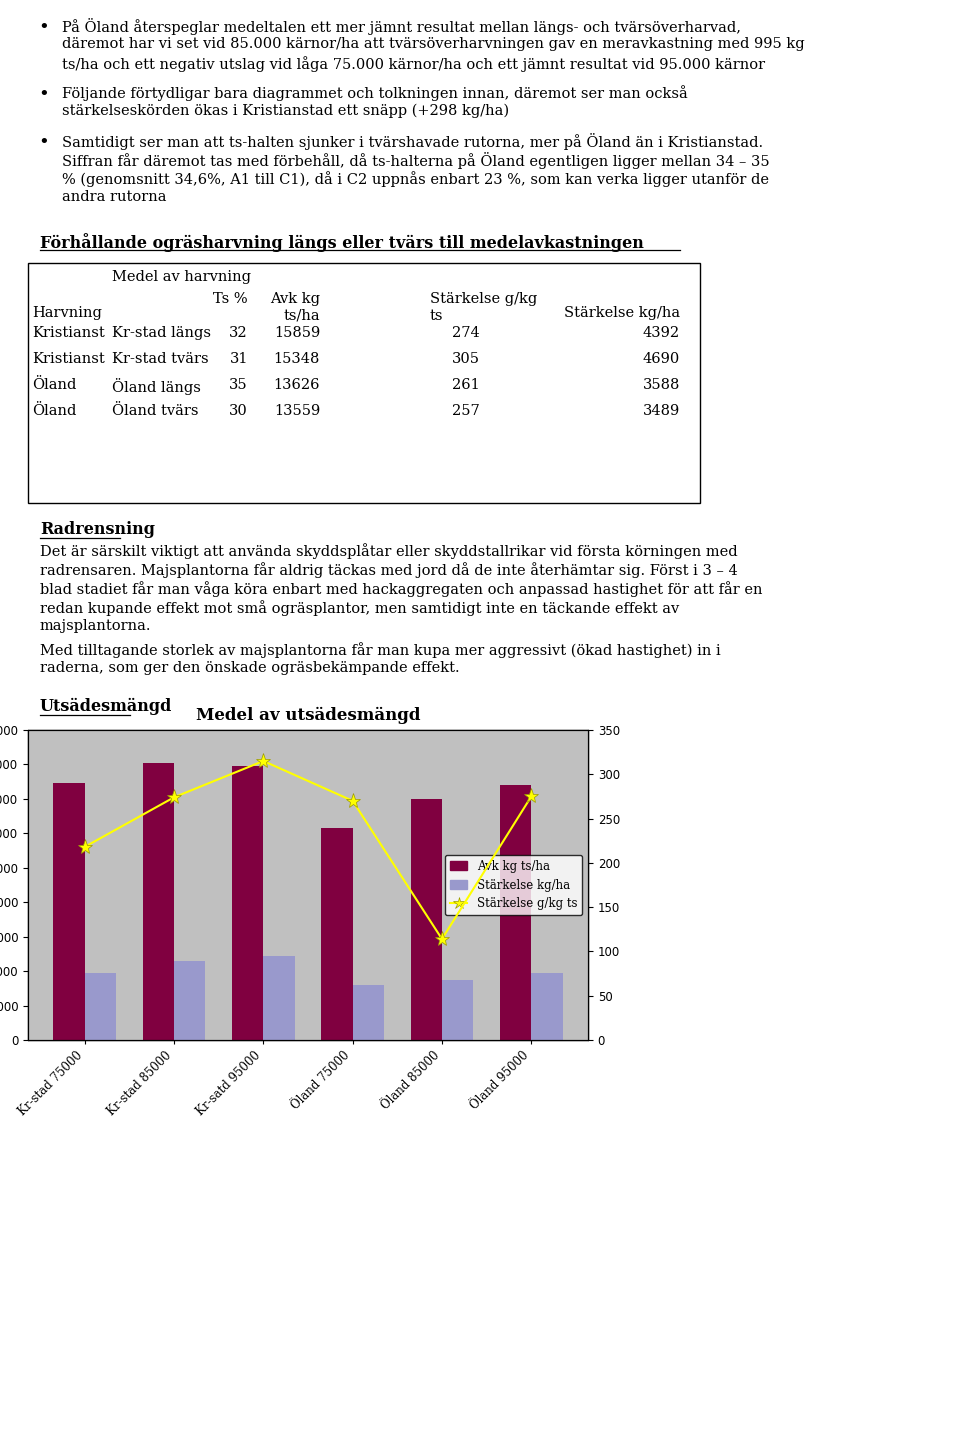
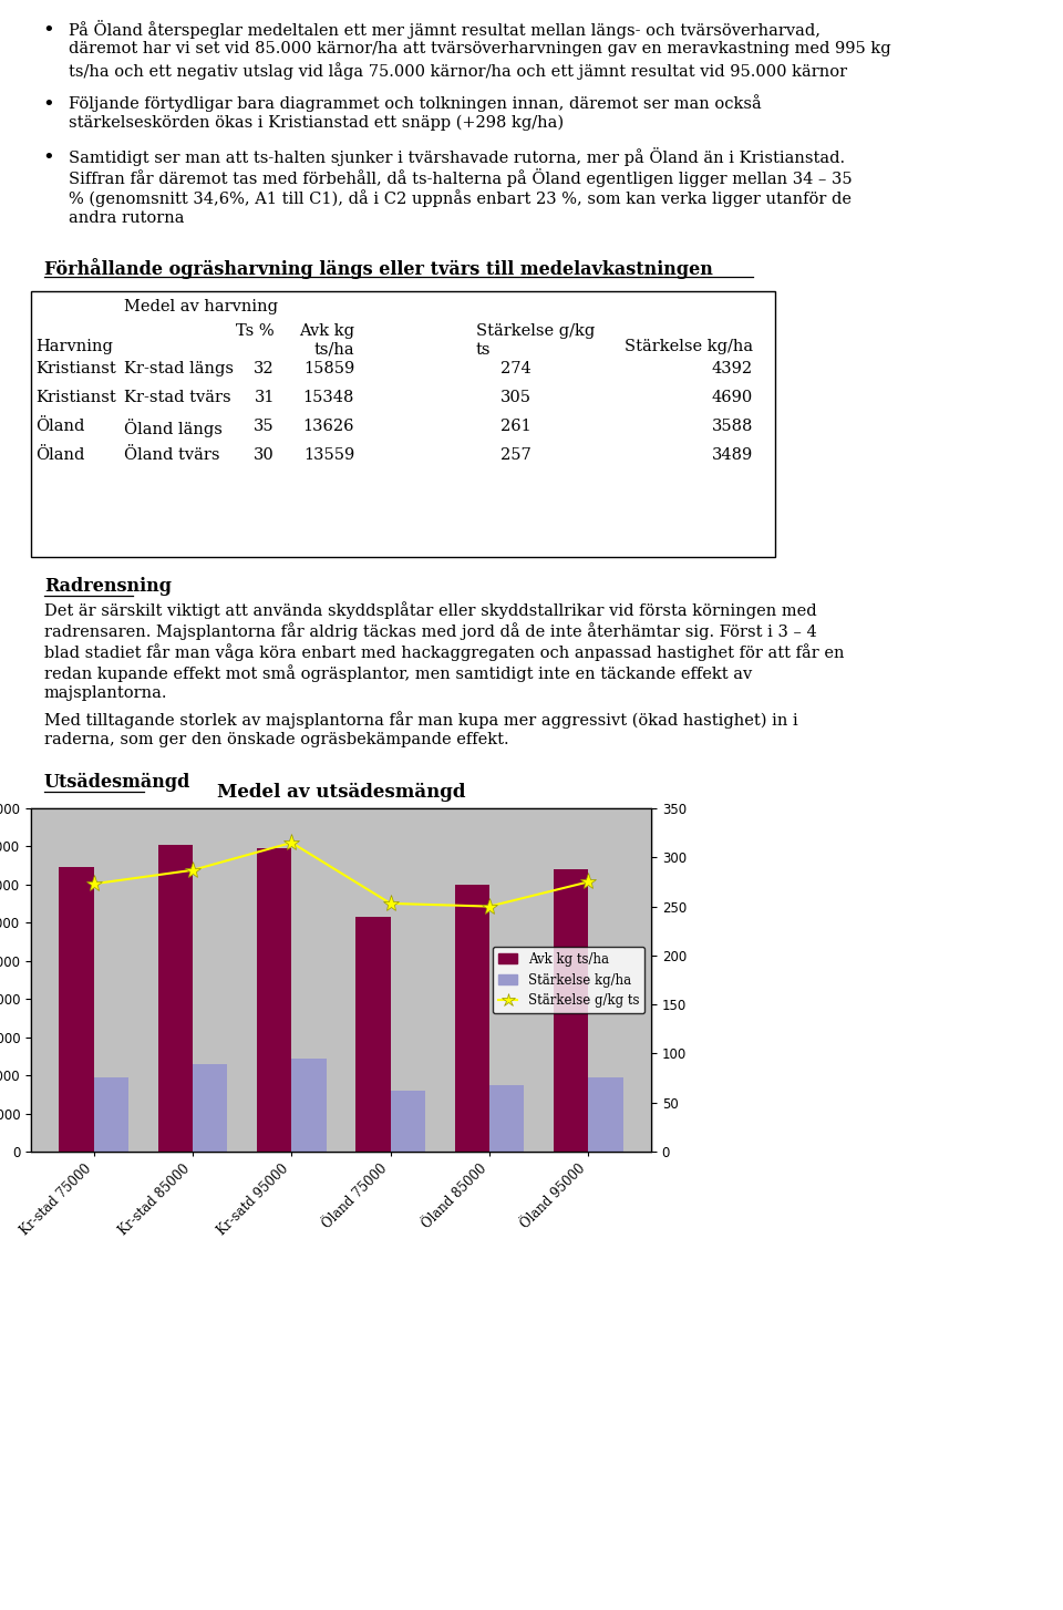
Stärkelse g/kg ts/Kr-stad 75000: 218 -> 273
Stärkelse g/kg ts/Kr-stad 85000: 274 -> 287
Stärkelse g/kg ts/Öland 75000: 270 -> 253
Stärkelse g/kg ts/Öland 85000: 114 -> 250
